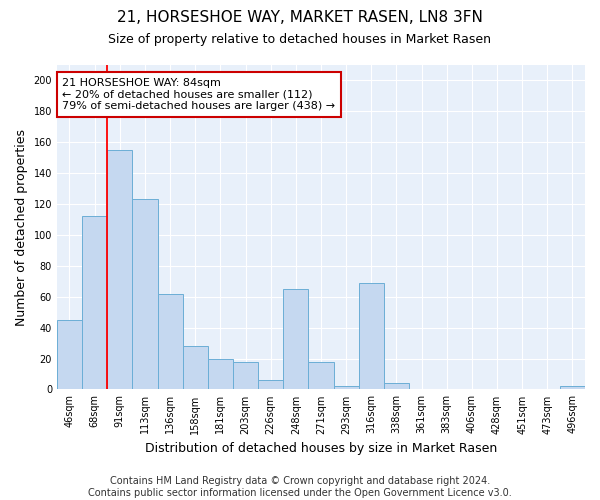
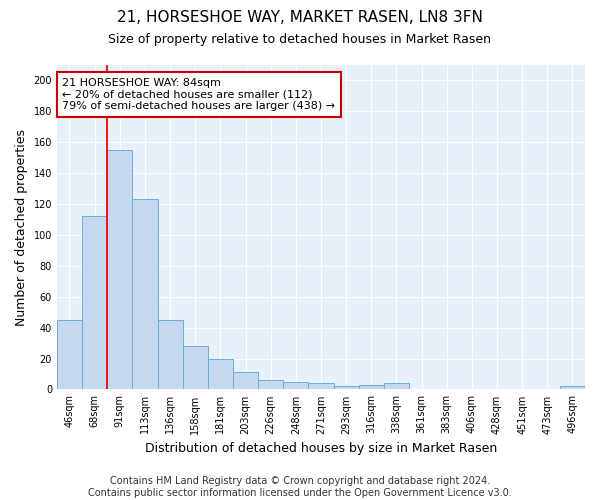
136sqm: 62 -> 45
203sqm: 18 -> 11
248sqm: 65 -> 5
271sqm: 18 -> 4
316sqm: 69 -> 3
